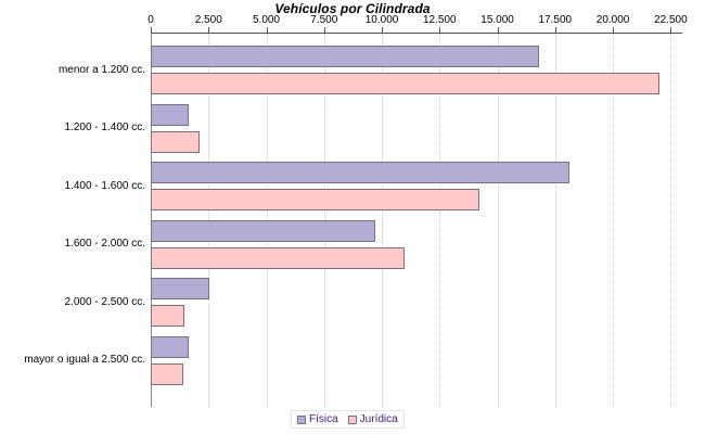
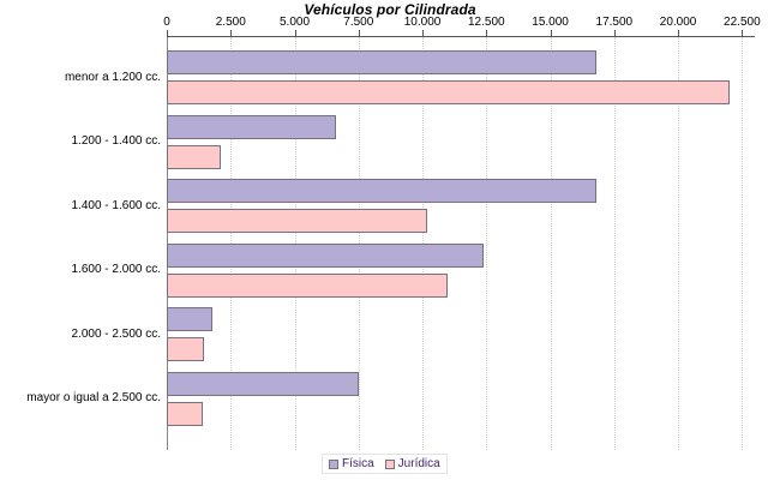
Física/1.200 - 1.400 cc.: 1600 -> 6600
Física/1.400 - 1.600 cc.: 18100 -> 16800
Jurídica/1.400 - 1.600 cc.: 14200 -> 10200
Física/1.600 - 2.000 cc.: 9700 -> 12400
Física/2.000 - 2.500 cc.: 2600 -> 1800
Física/mayor o igual a 2.500 cc.: 1600 -> 7500
